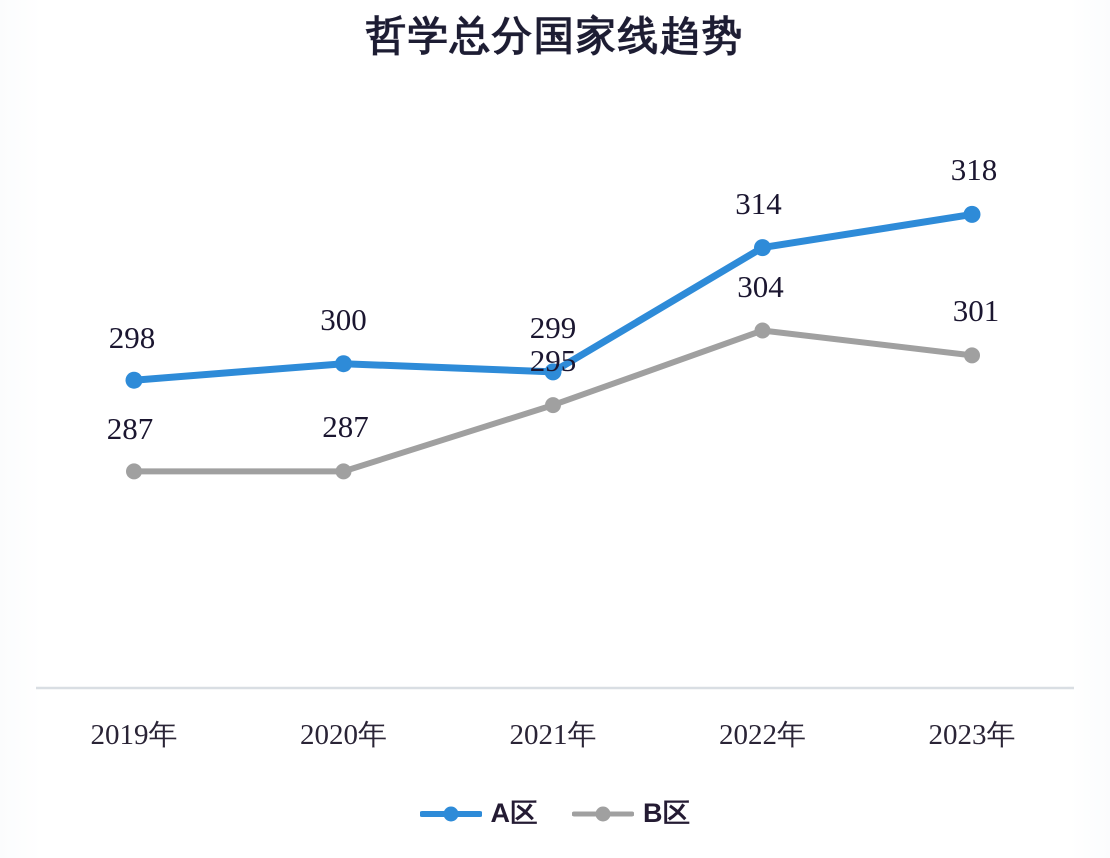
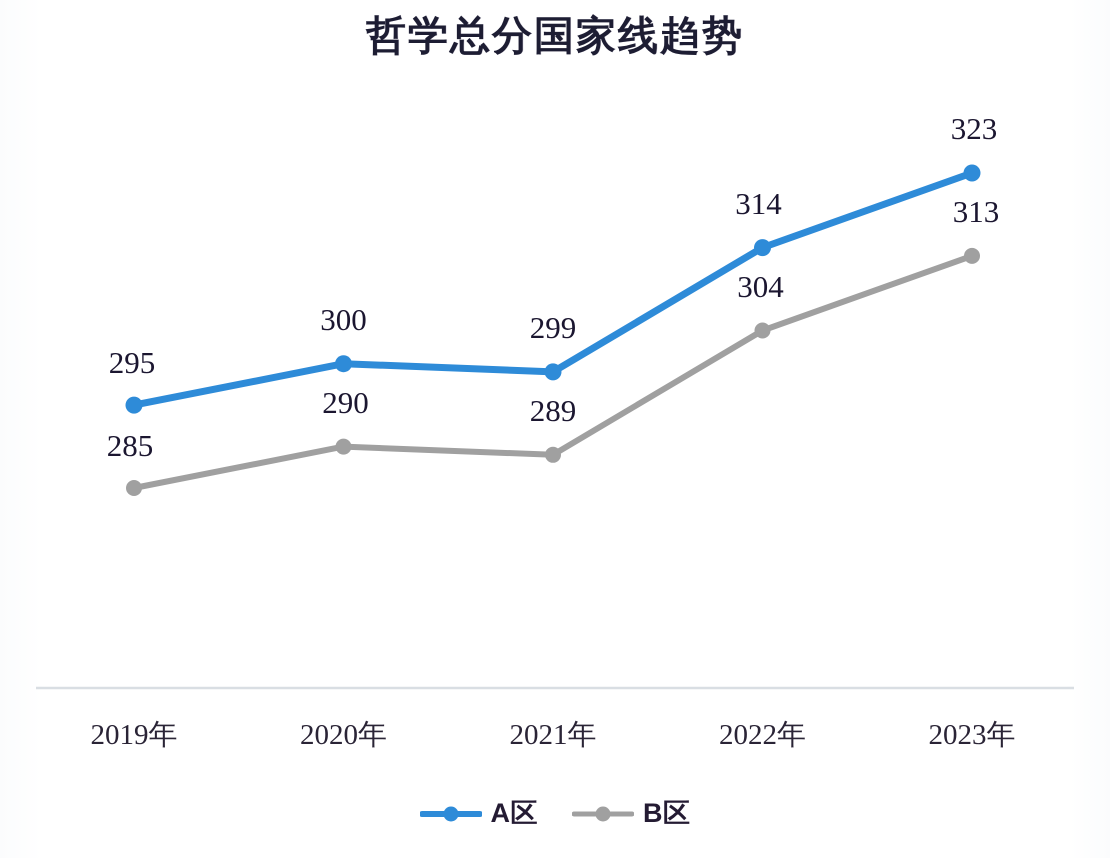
A区/2019年: 298 -> 295
B区/2019年: 287 -> 285
B区/2020年: 287 -> 290
B区/2021年: 295 -> 289
A区/2023年: 318 -> 323
B区/2023年: 301 -> 313
